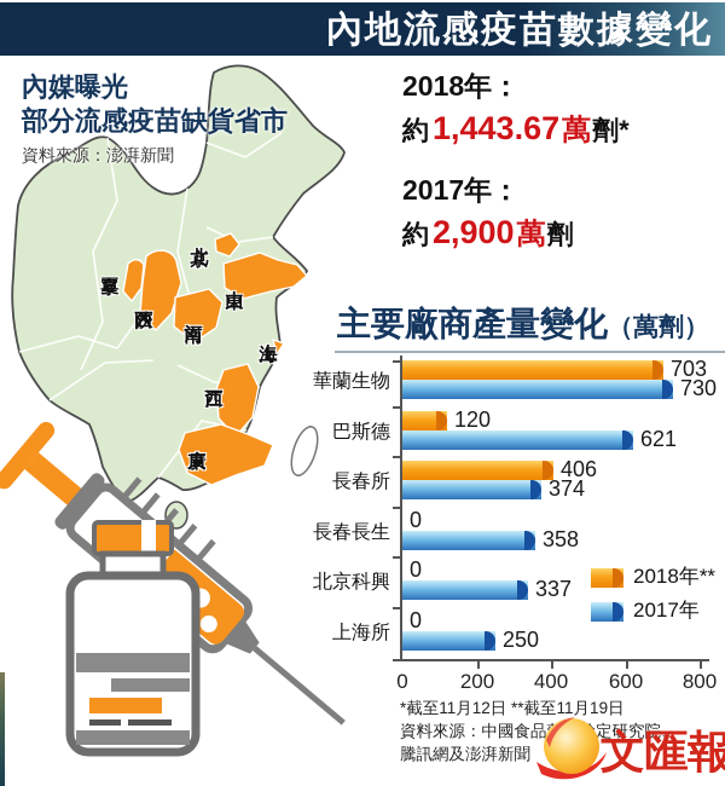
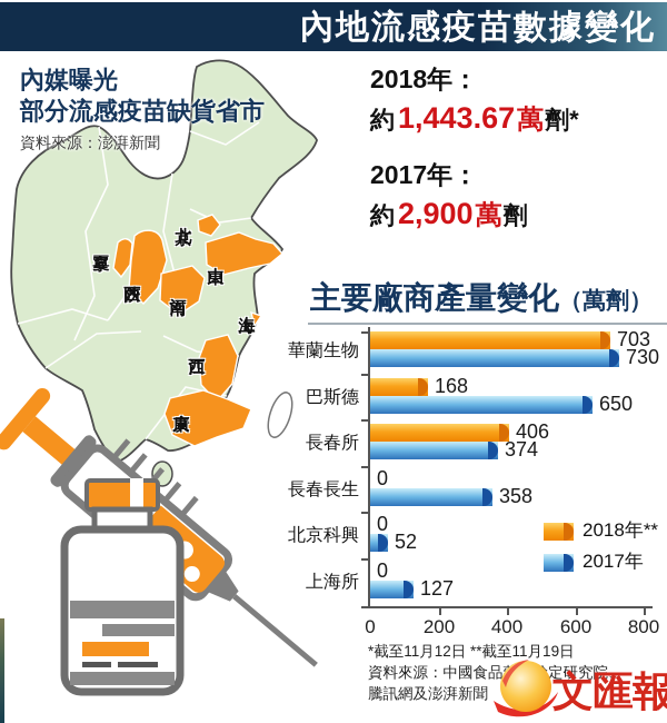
2018年**/巴斯德: 120 -> 168
2017年/巴斯德: 621 -> 650
2017年/北京科興: 337 -> 52
2017年/上海所: 250 -> 127
